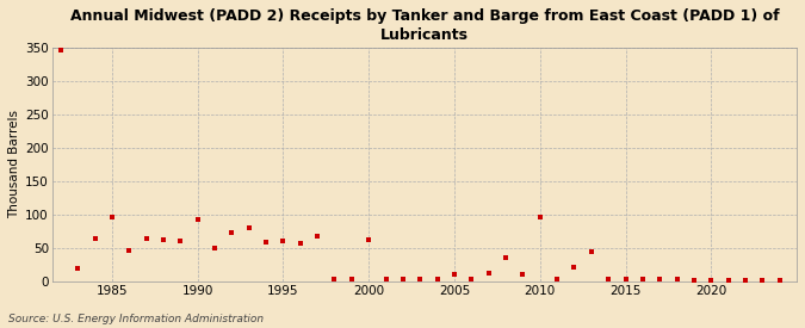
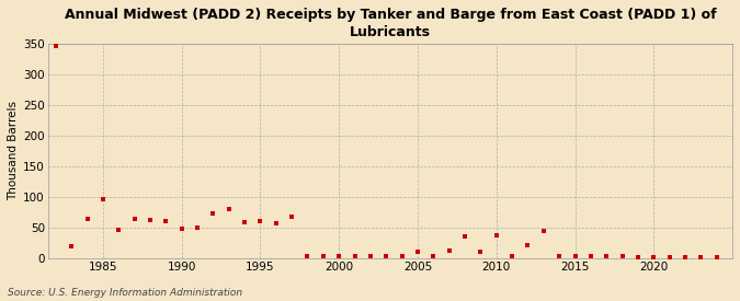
1990: 92 -> 49
2000: 62 -> 3
2010: 96 -> 37
